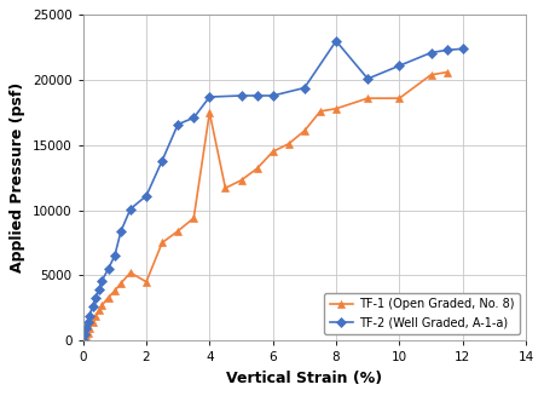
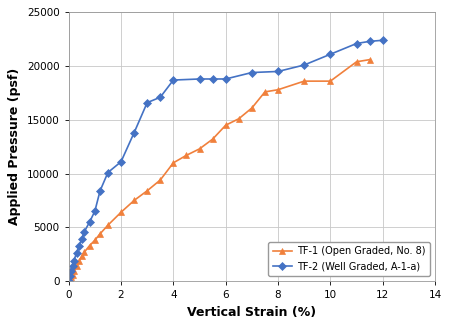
TF-1 (Open Graded, No. 8)/2: 4500 -> 6400
TF-1 (Open Graded, No. 8)/4: 17500 -> 11000
TF-2 (Well Graded, A-1-a)/8: 23000 -> 19500
